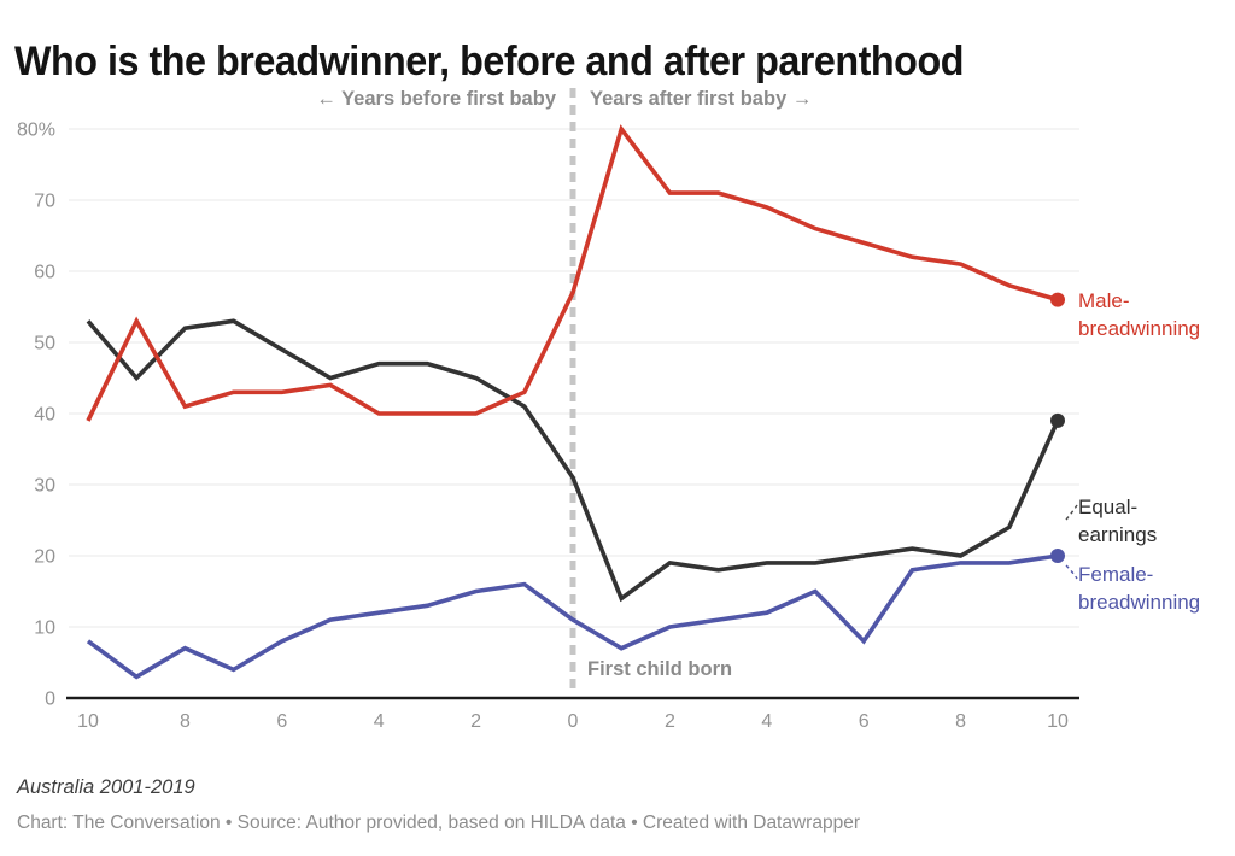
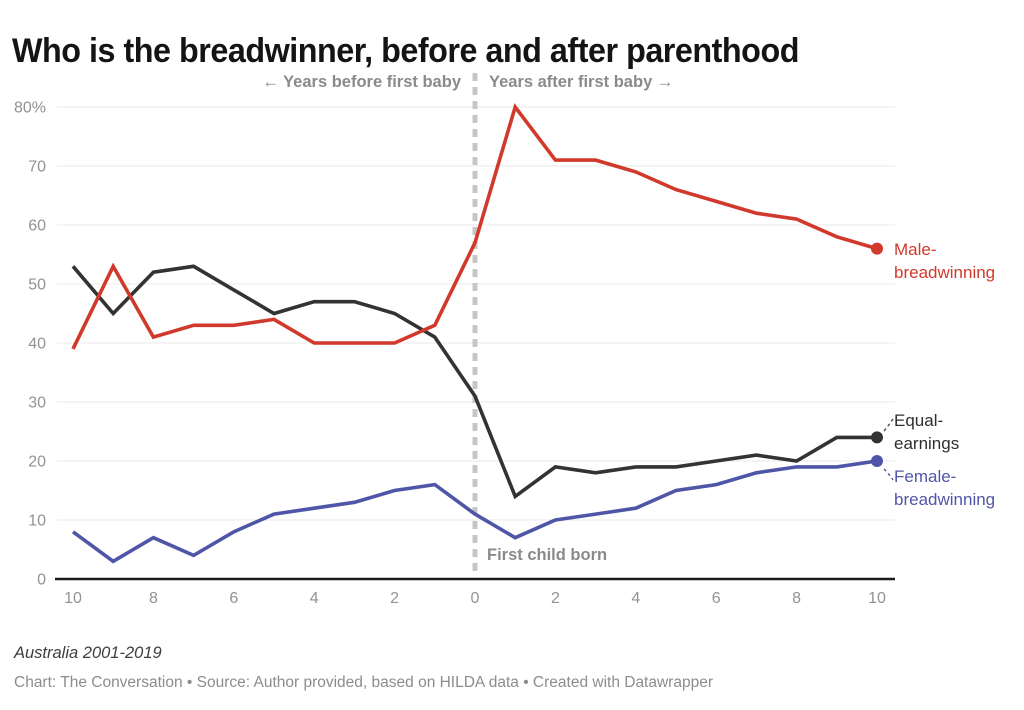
Female-breadwinning/6: 8% -> 16%
Equal-earnings/10: 39% -> 24%
